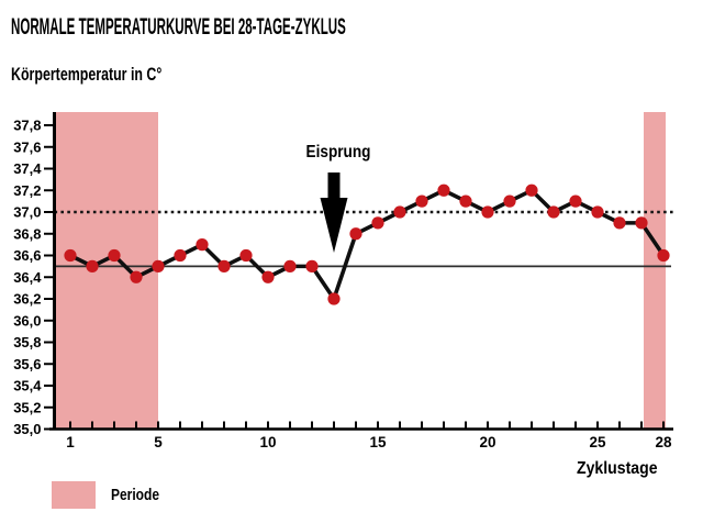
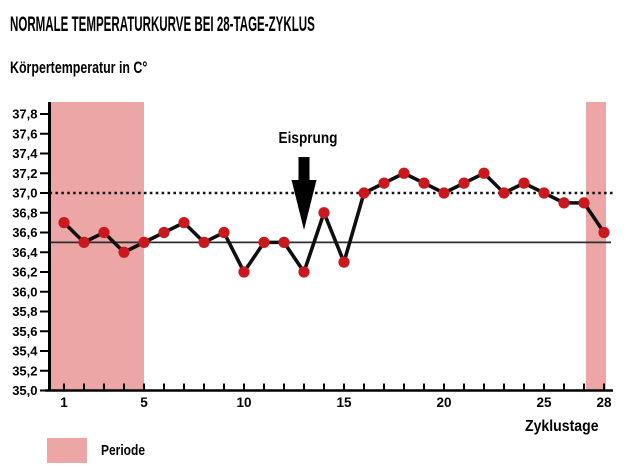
1: 36,6 -> 36,7
10: 36,4 -> 36,2
15: 36,9 -> 36,3
